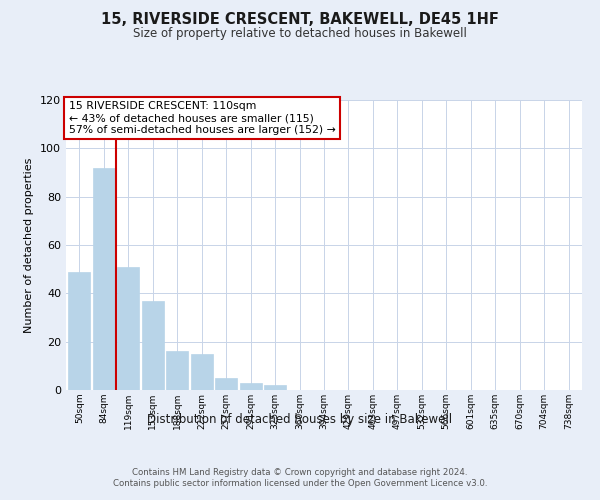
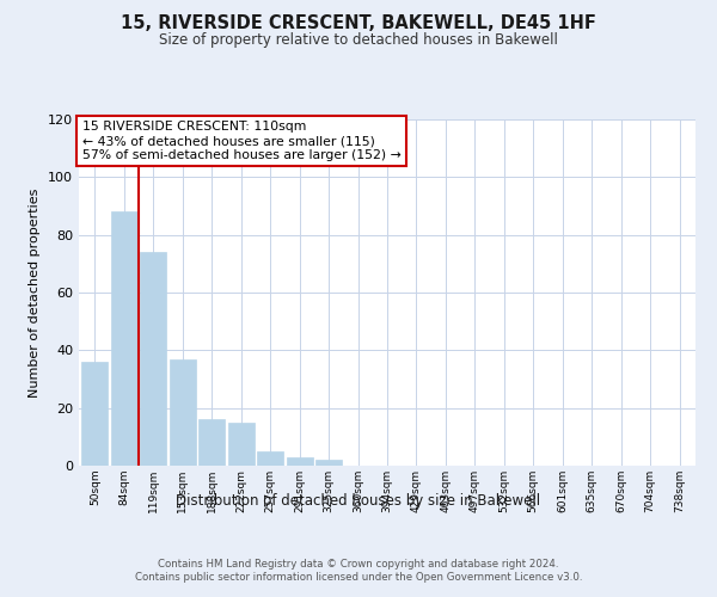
50sqm: 49 -> 36
84sqm: 92 -> 88
119sqm: 51 -> 74
